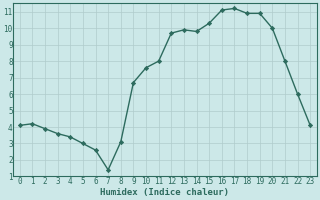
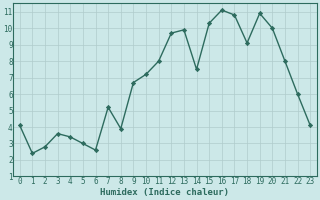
1: 4.2 -> 2.4
2: 3.9 -> 2.8
7: 1.4 -> 5.2
8: 3.1 -> 3.9
10: 7.6 -> 7.2
14: 9.8 -> 7.5
17: 11.2 -> 10.8
18: 10.9 -> 9.1
